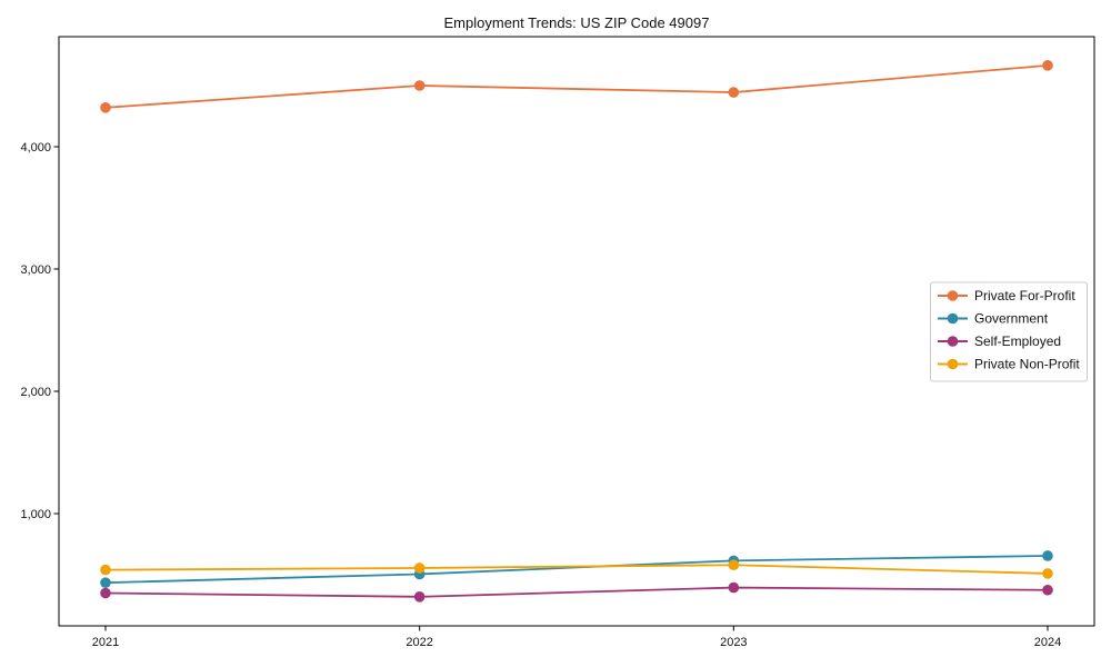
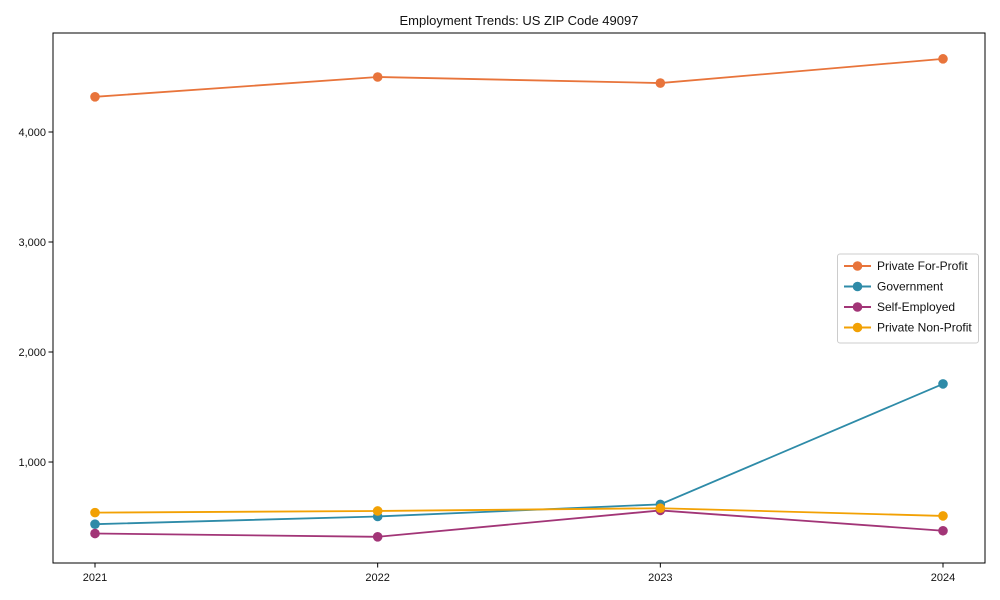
Self-Employed/2023: 400 -> 560
Government/2024: 660 -> 1710
